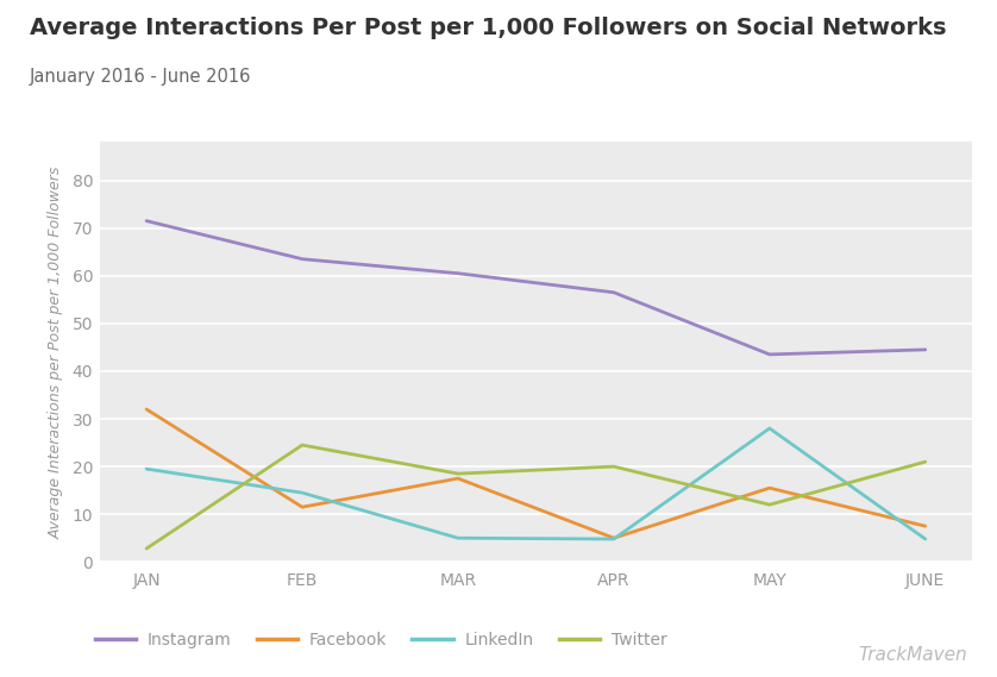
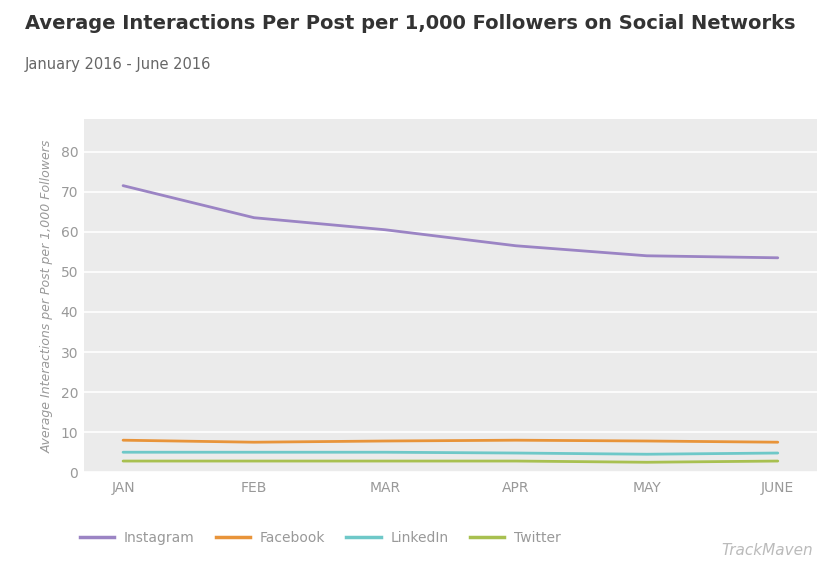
Facebook/JAN: 32.0 -> 8.0
LinkedIn/JAN: 19.5 -> 5.0
Facebook/FEB: 11.5 -> 7.5
LinkedIn/FEB: 14.5 -> 5.0
Twitter/FEB: 24.5 -> 2.8
Facebook/MAR: 17.5 -> 7.8
Twitter/MAR: 18.5 -> 2.8
Facebook/APR: 5.0 -> 8.0
Twitter/APR: 20.0 -> 2.8
Instagram/MAY: 43.5 -> 54.0
Facebook/MAY: 15.5 -> 7.8
LinkedIn/MAY: 28.0 -> 4.5
Twitter/MAY: 12.0 -> 2.5
Instagram/JUNE: 44.5 -> 53.5
Twitter/JUNE: 21.0 -> 2.8
